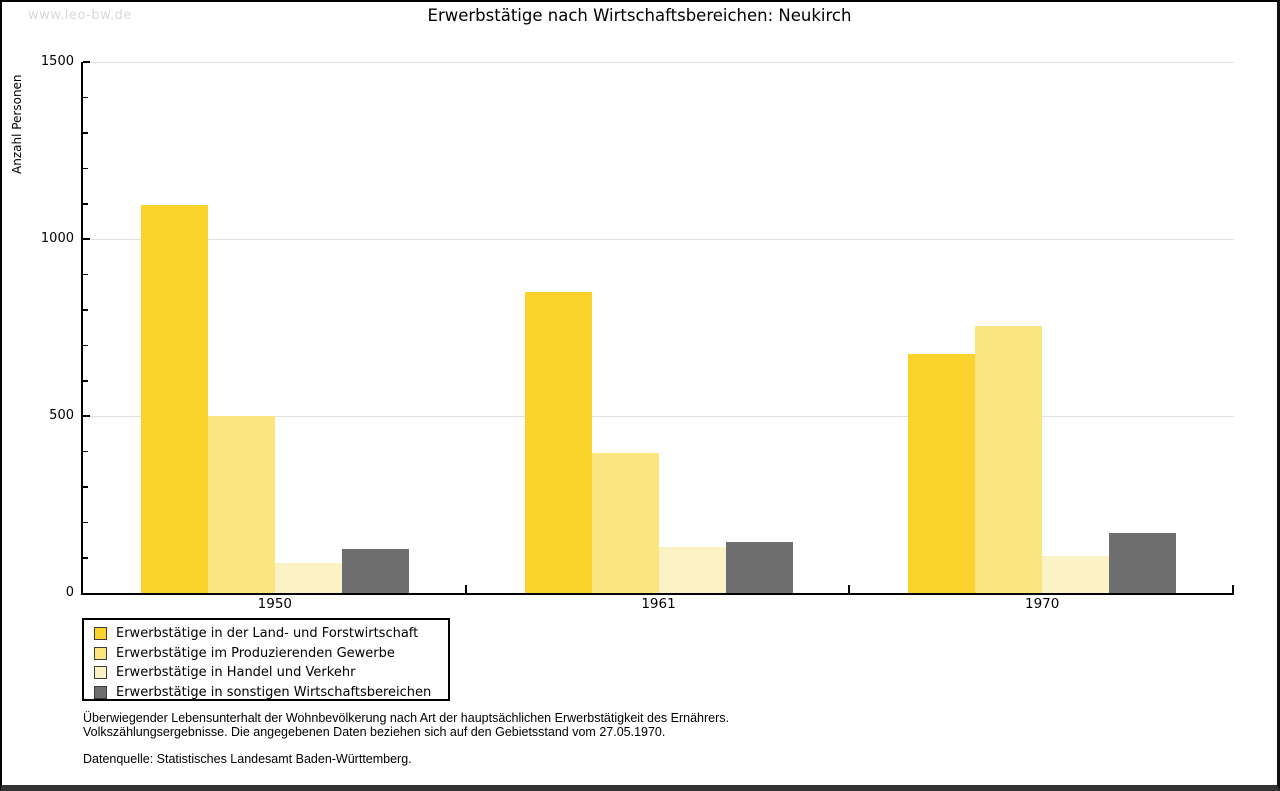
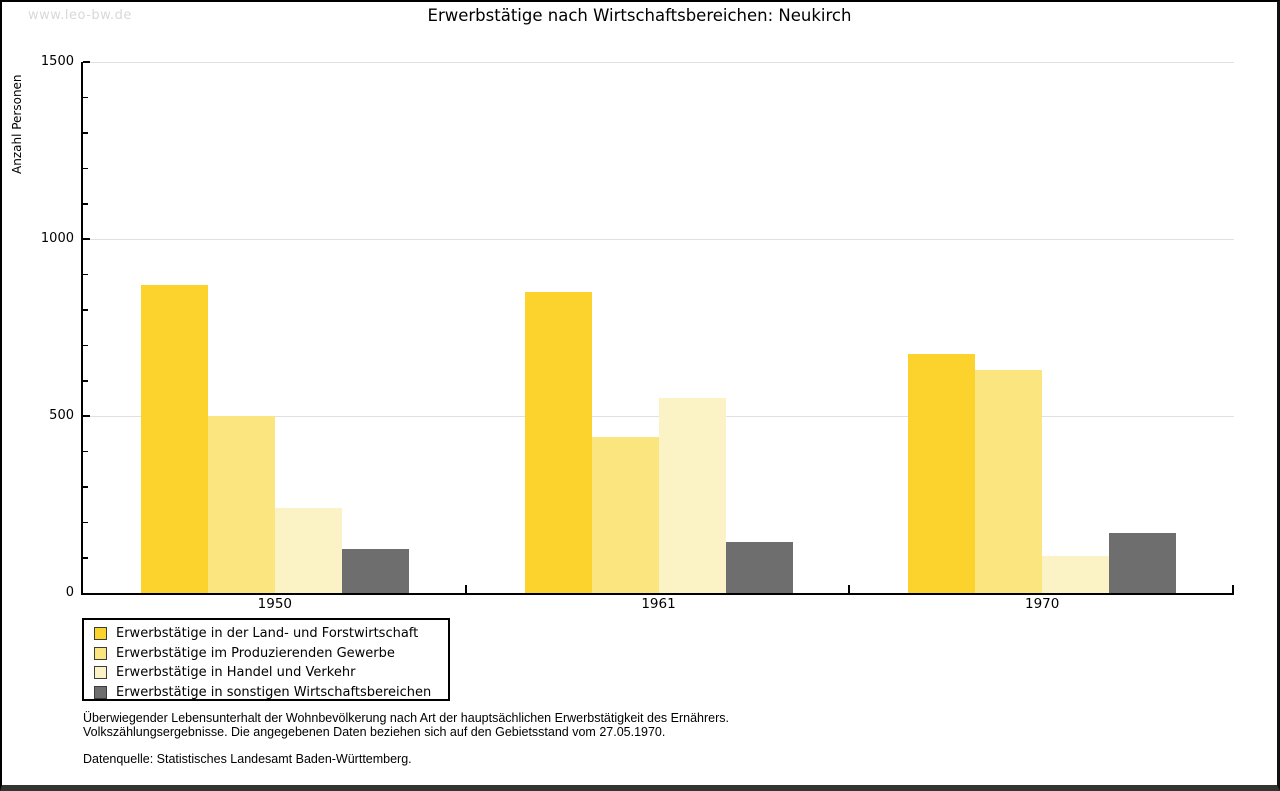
Erwerbstätige in der Land- und Forstwirtschaft/1950: 1100 -> 870
Erwerbstätige in Handel und Verkehr/1950: 80 -> 240
Erwerbstätige im Produzierenden Gewerbe/1961: 400 -> 440
Erwerbstätige in Handel und Verkehr/1961: 130 -> 550
Erwerbstätige im Produzierenden Gewerbe/1970: 760 -> 630
